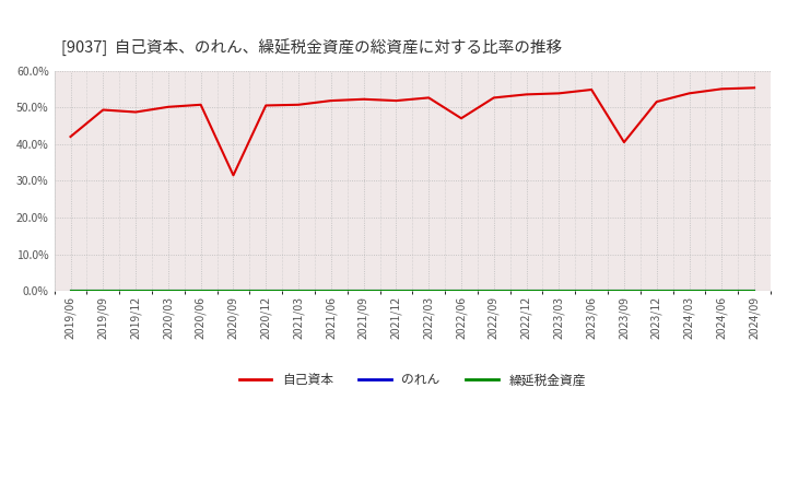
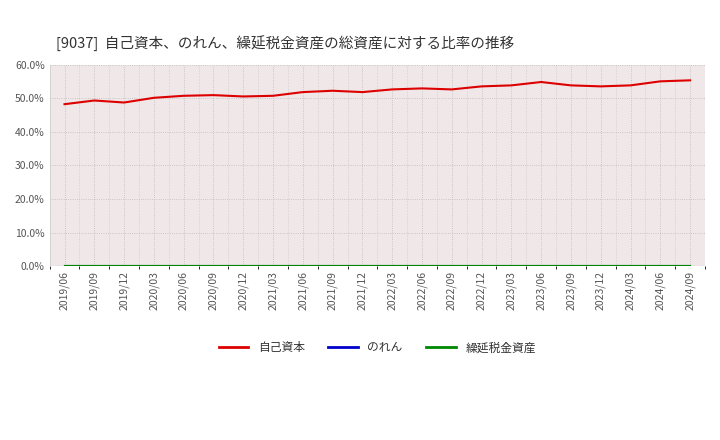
自己資本/2019/06: 42.0% -> 48.2%
自己資本/2020/09: 31.5% -> 50.9%
自己資本/2022/06: 47.0% -> 52.9%
自己資本/2023/09: 40.5% -> 53.8%
自己資本/2023/12: 51.5% -> 53.5%
